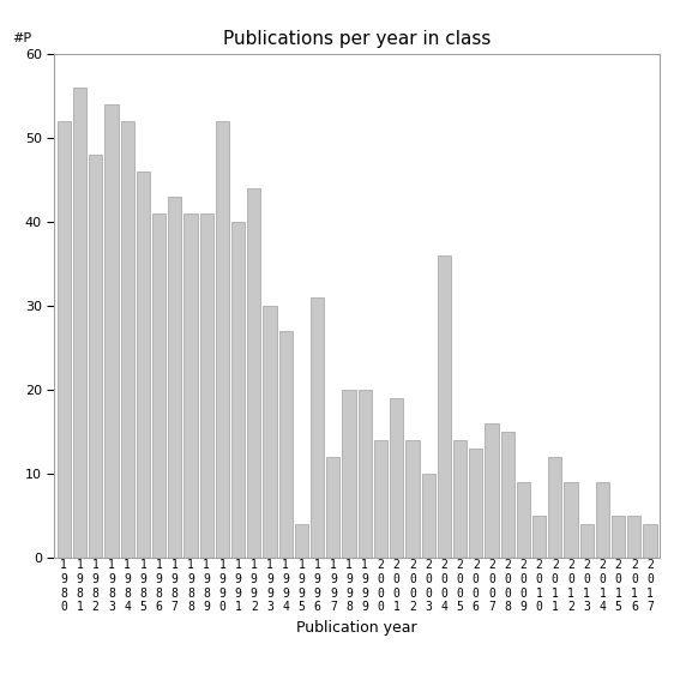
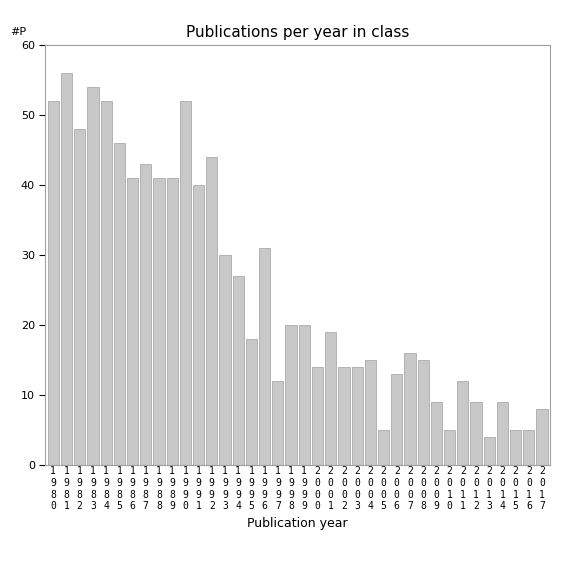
1 9 9 5: 4 -> 18
2 0 0 3: 10 -> 14
2 0 0 4: 36 -> 15
2 0 0 5: 14 -> 5
2 0 1 7: 4 -> 8
